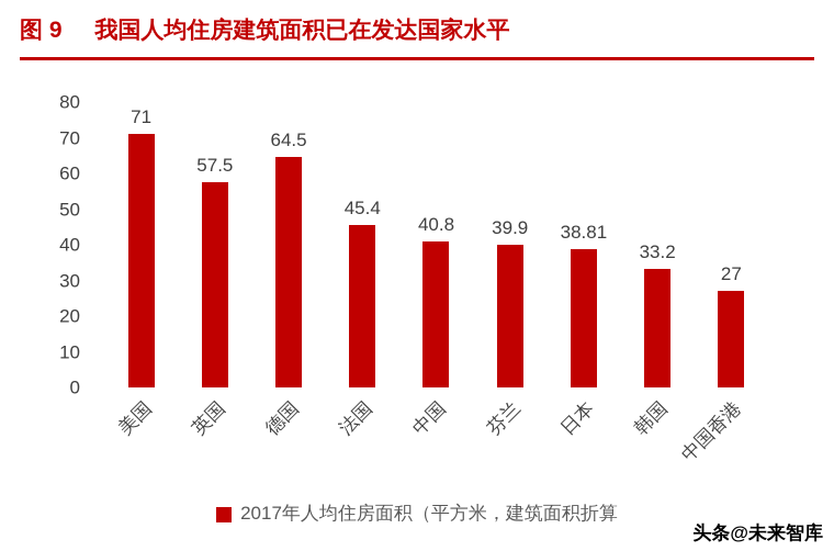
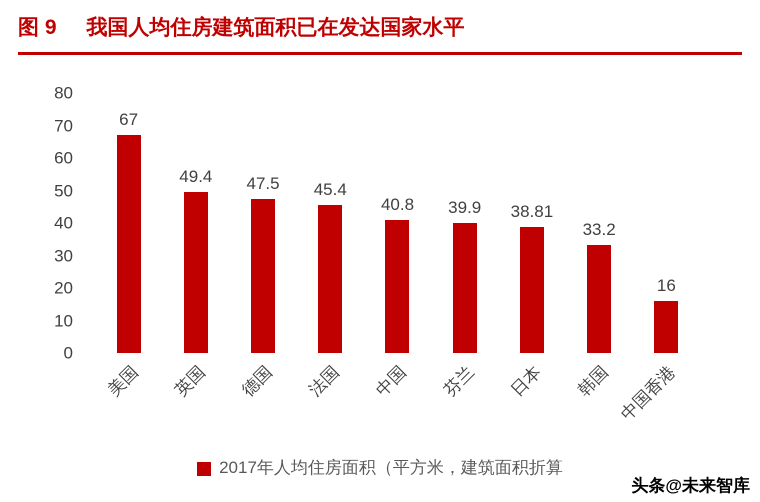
美国: 71 -> 67
英国: 57.5 -> 49.4
德国: 64.5 -> 47.5
中国香港: 27 -> 16
